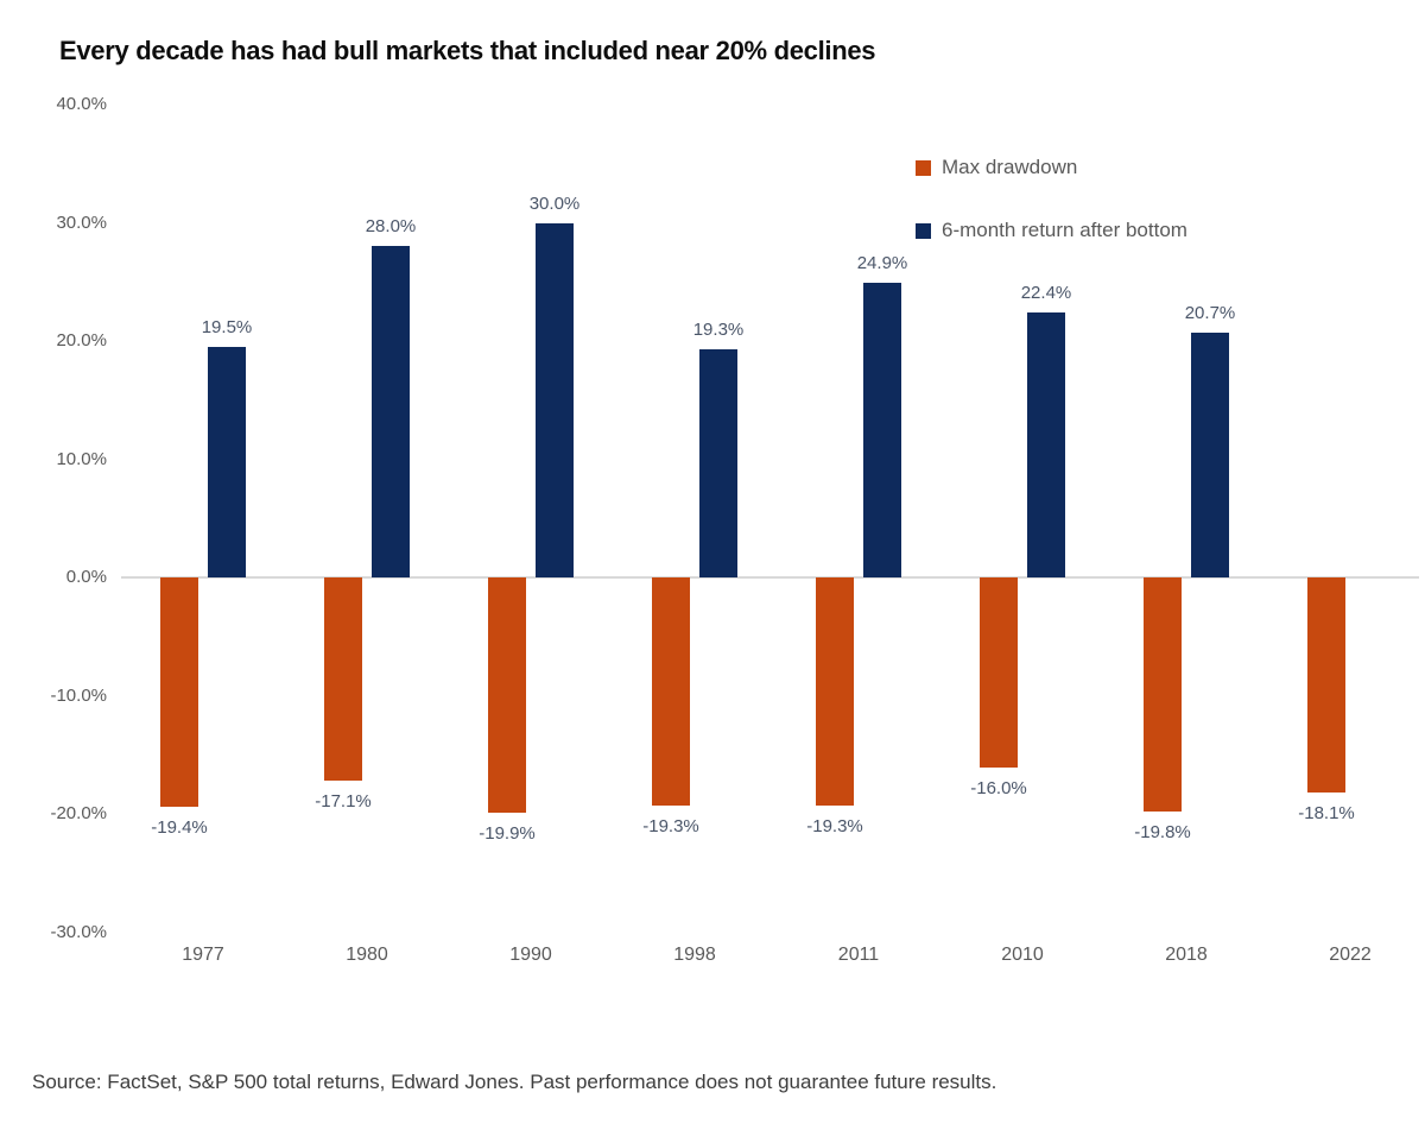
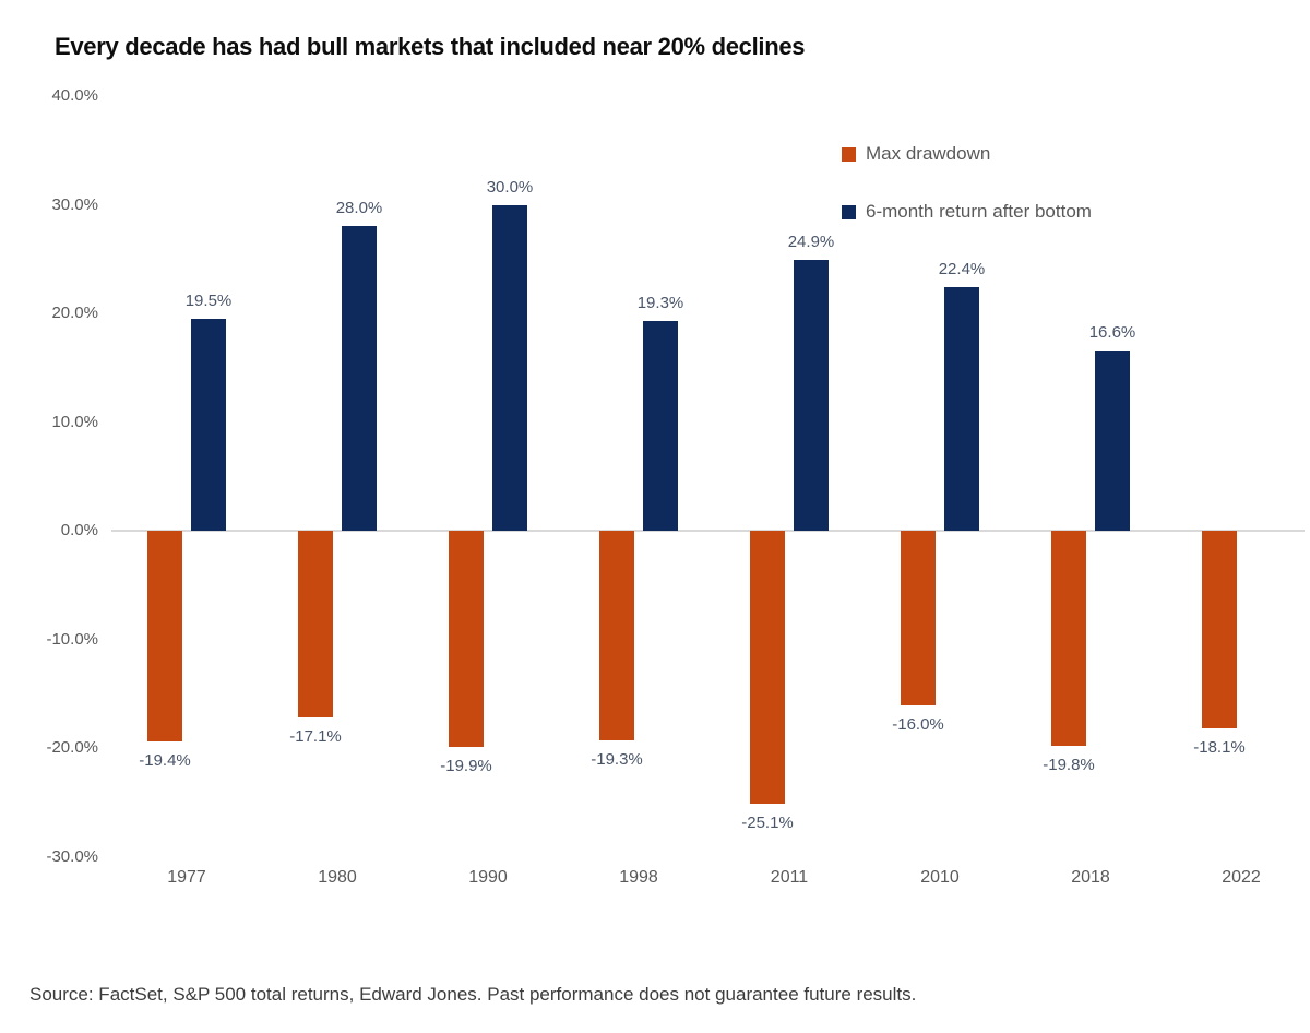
Max drawdown/2011: -19.3% -> -25.1%
6-month return after bottom/2018: 20.7% -> 16.6%
